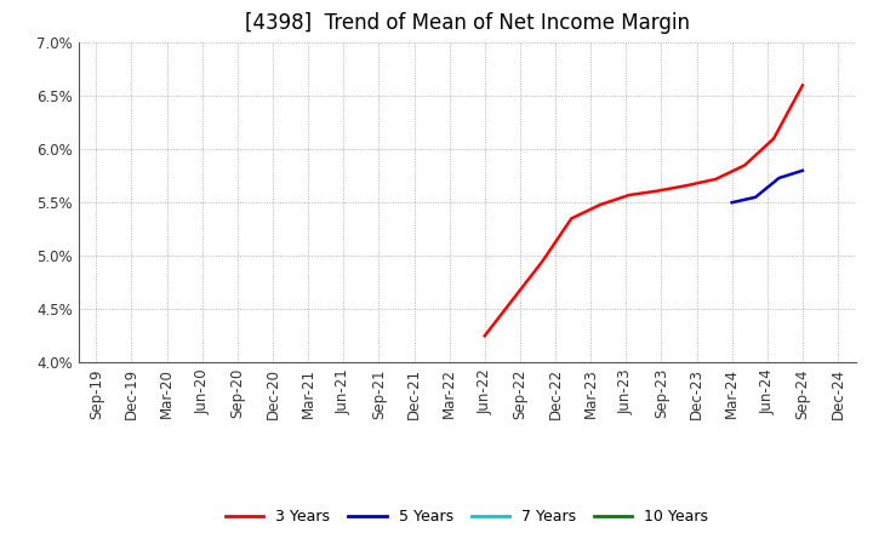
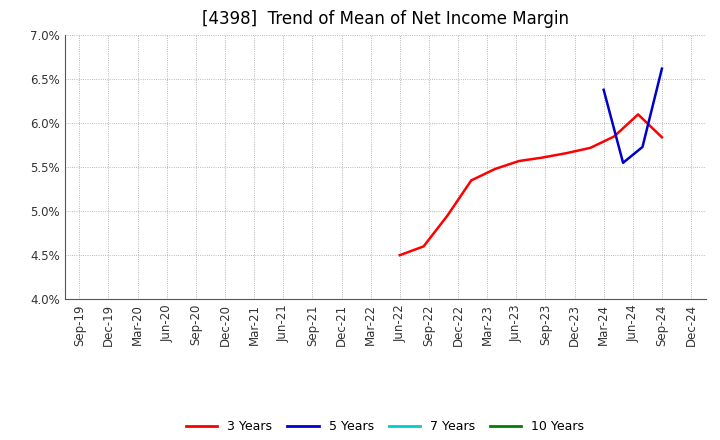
3 Years/Jun-22: 4.25% -> 4.50%
5 Years/Mar-24: 5.50% -> 6.38%
3 Years/Sep-24: 6.60% -> 5.84%
5 Years/Sep-24: 5.80% -> 6.62%
